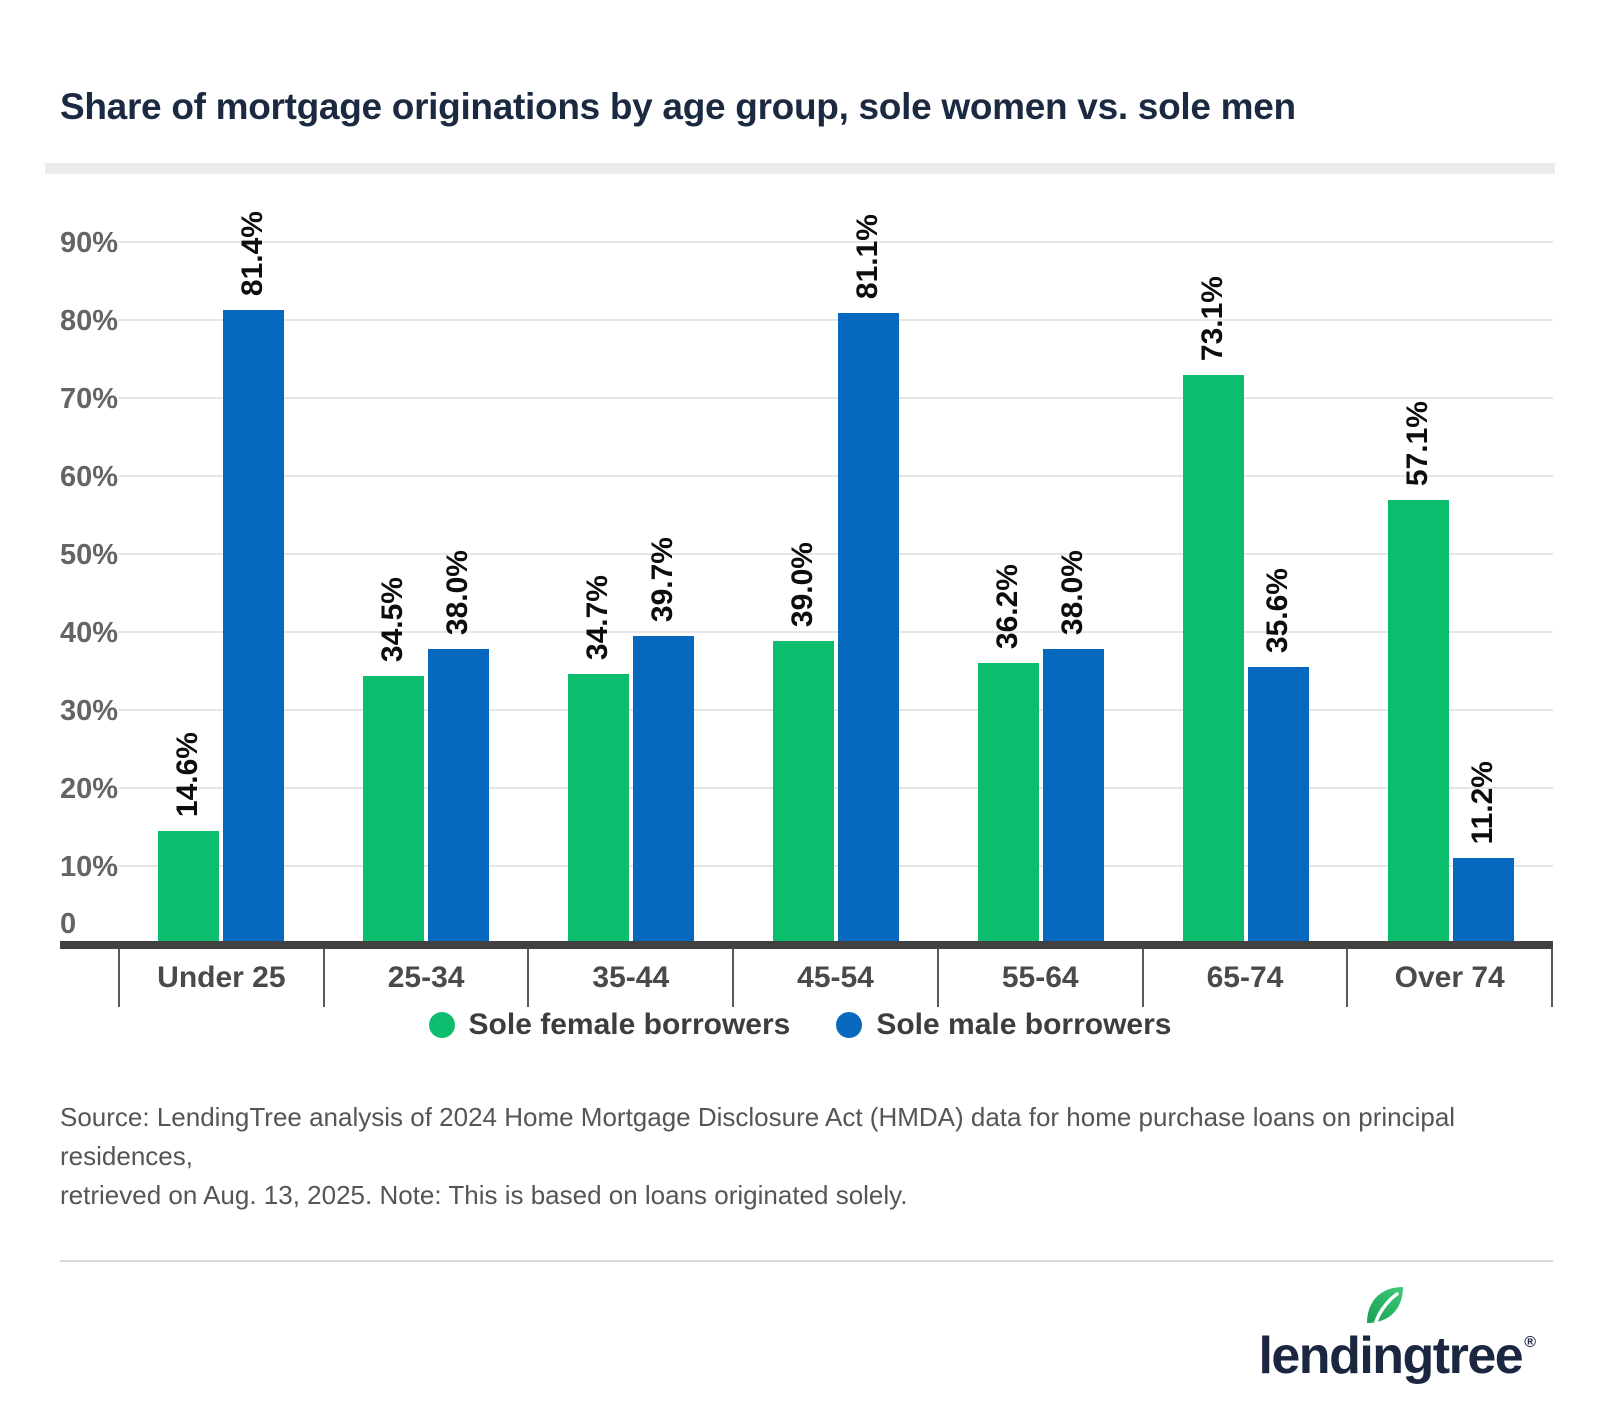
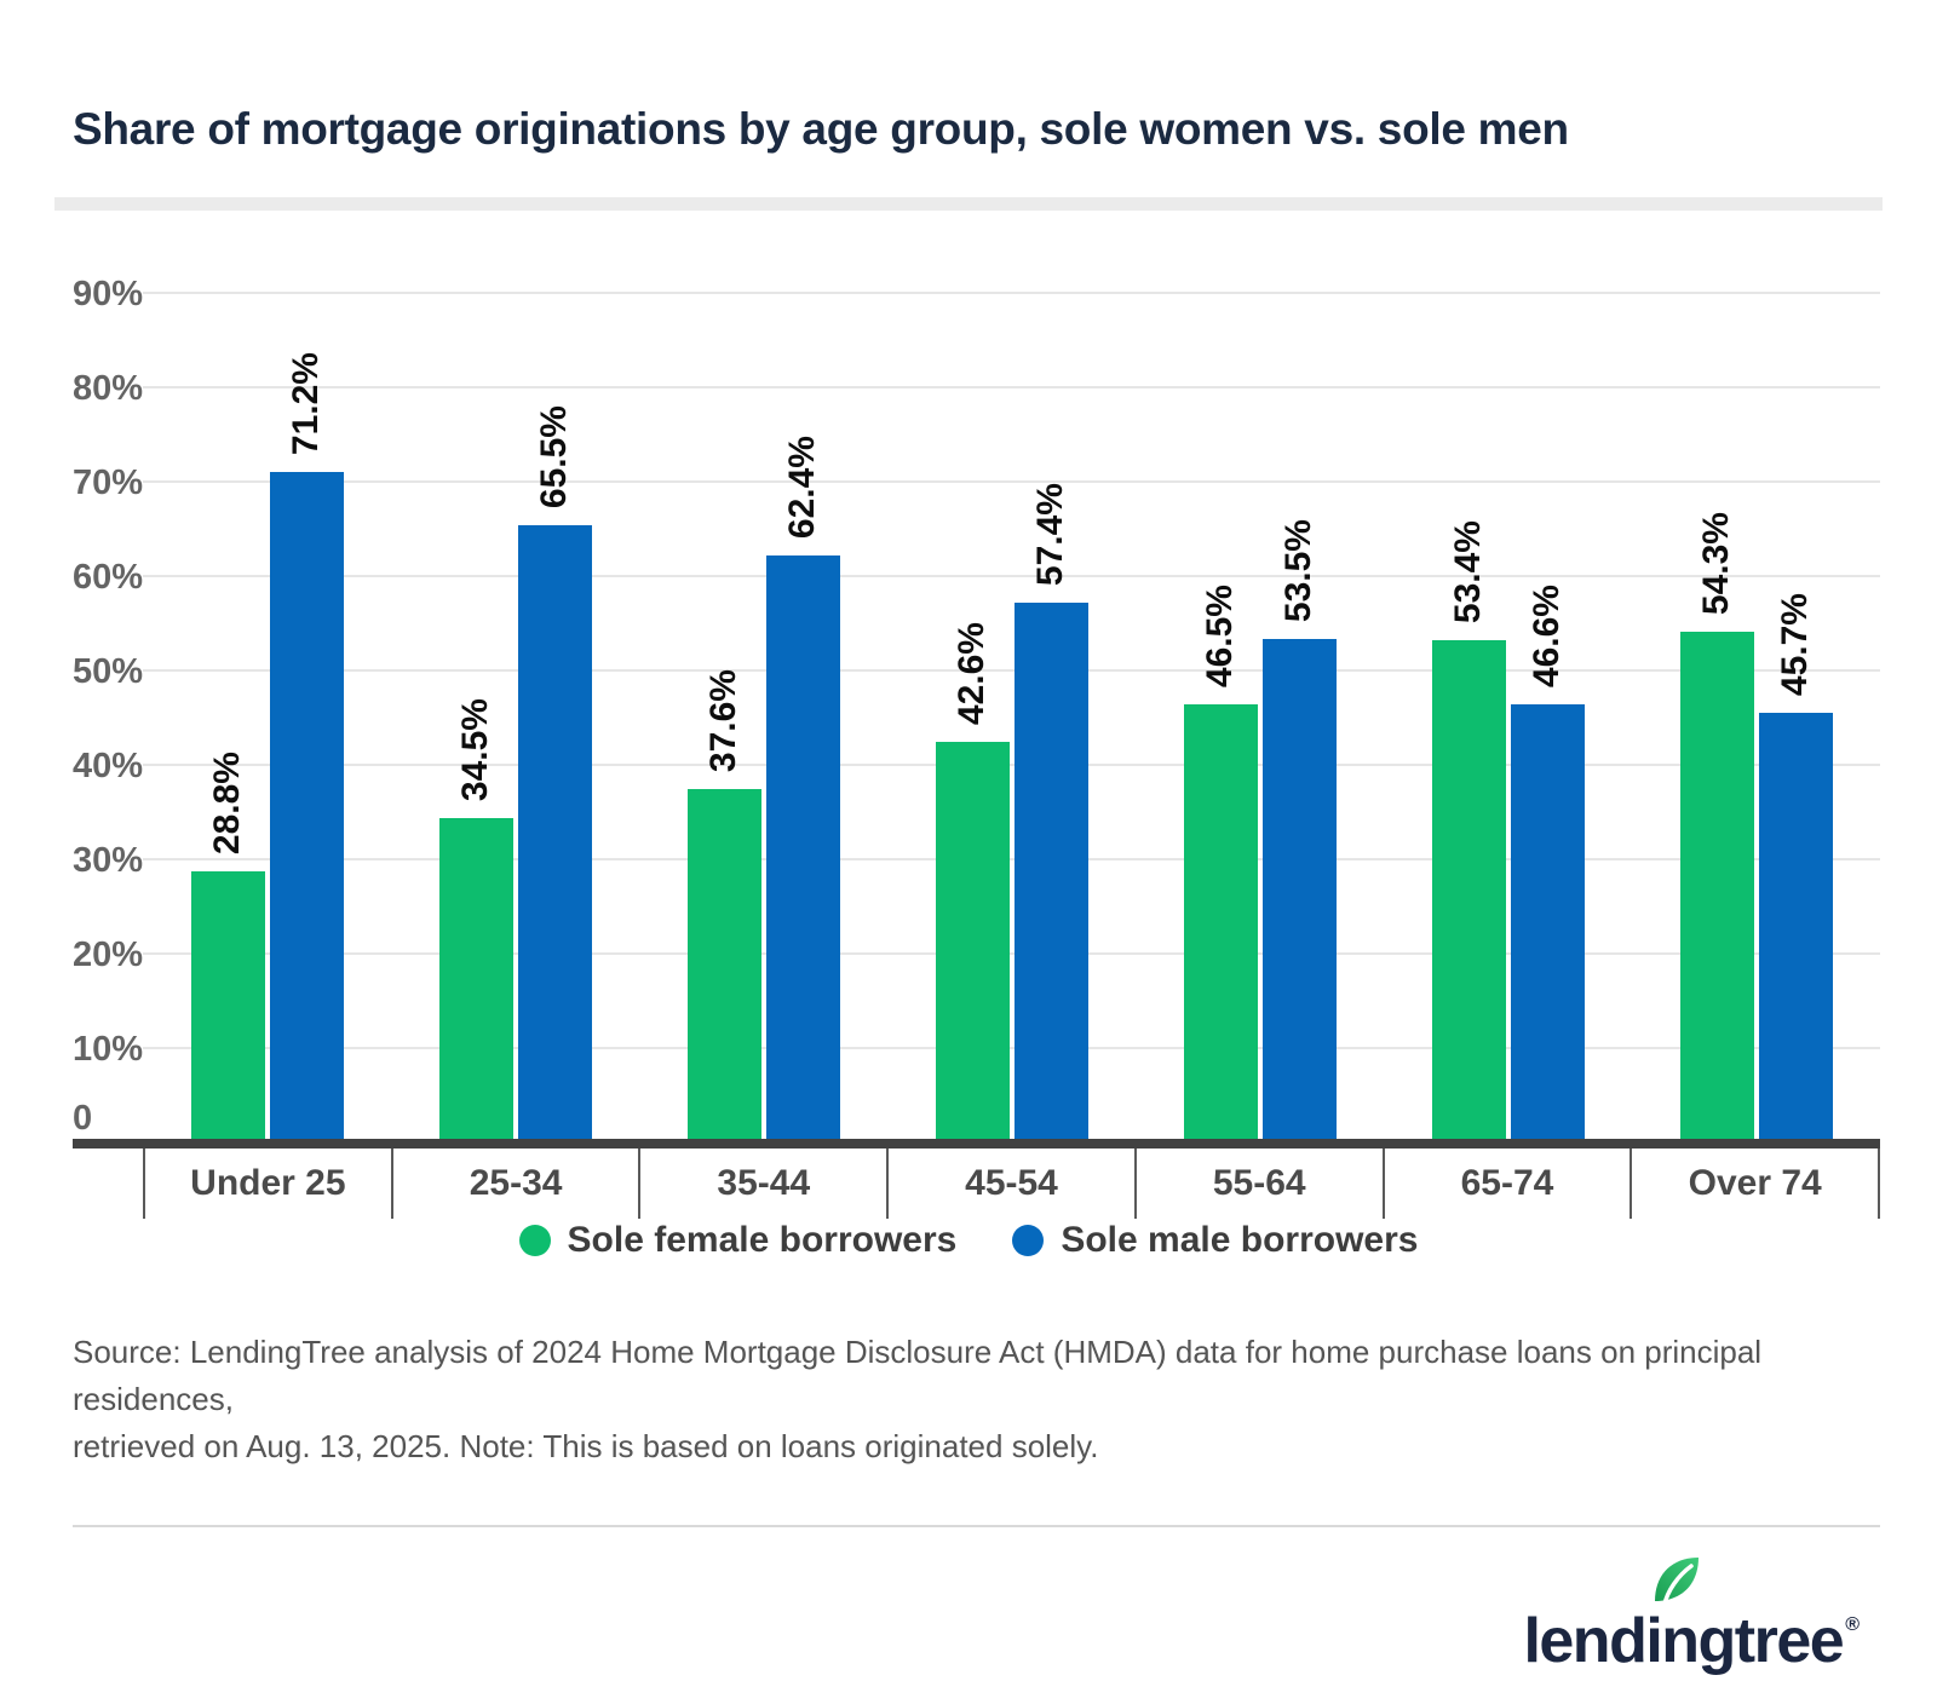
Sole female borrowers/Under 25: 14.6% -> 28.8%
Sole male borrowers/Under 25: 81.4% -> 71.2%
Sole male borrowers/25-34: 38.0% -> 65.5%
Sole female borrowers/35-44: 34.7% -> 37.6%
Sole male borrowers/35-44: 39.7% -> 62.4%
Sole female borrowers/45-54: 39.0% -> 42.6%
Sole male borrowers/45-54: 81.1% -> 57.4%
Sole female borrowers/55-64: 36.2% -> 46.5%
Sole male borrowers/55-64: 38.0% -> 53.5%
Sole female borrowers/65-74: 73.1% -> 53.4%
Sole male borrowers/65-74: 35.6% -> 46.6%
Sole female borrowers/Over 74: 57.1% -> 54.3%
Sole male borrowers/Over 74: 11.2% -> 45.7%
